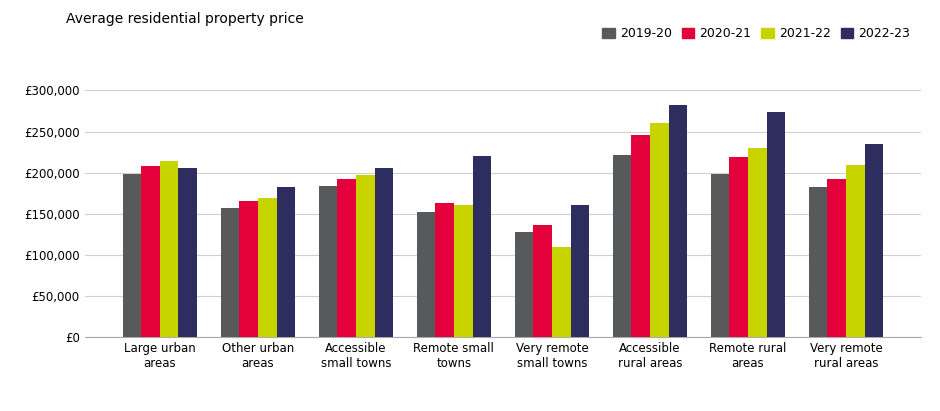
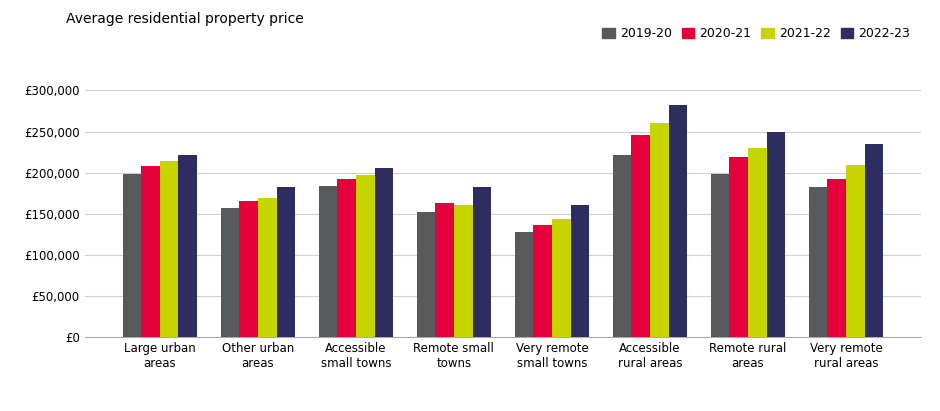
2022-23/Large urban areas: £206,000 -> £222,000
2022-23/Remote small towns: £220,000 -> £182,000
2021-22/Very remote small towns: £110,000 -> £143,000
2022-23/Remote rural areas: £274,000 -> £250,000
